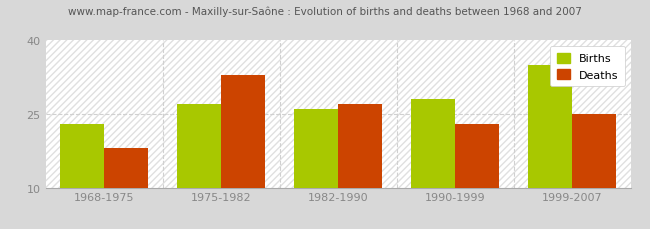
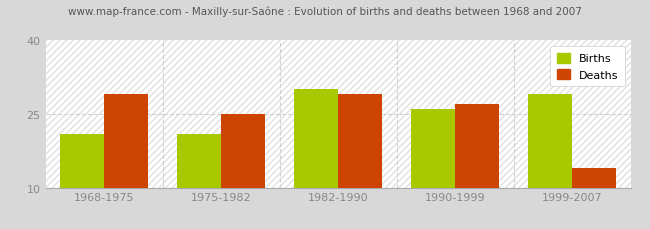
Births/1968-1975: 23 -> 21
Deaths/1968-1975: 18 -> 29
Births/1975-1982: 27 -> 21
Deaths/1975-1982: 33 -> 25
Births/1982-1990: 26 -> 30
Deaths/1982-1990: 27 -> 29
Births/1990-1999: 28 -> 26
Deaths/1990-1999: 23 -> 27
Births/1999-2007: 35 -> 29
Deaths/1999-2007: 25 -> 14
